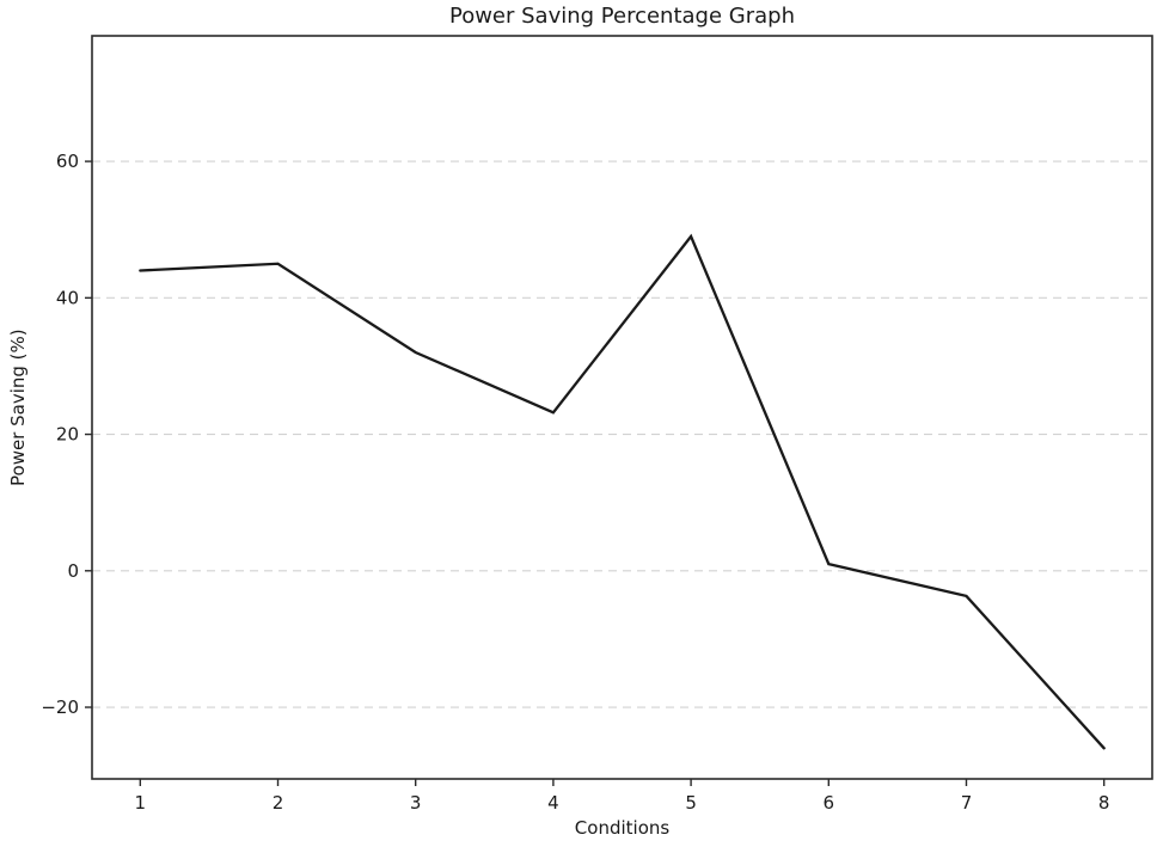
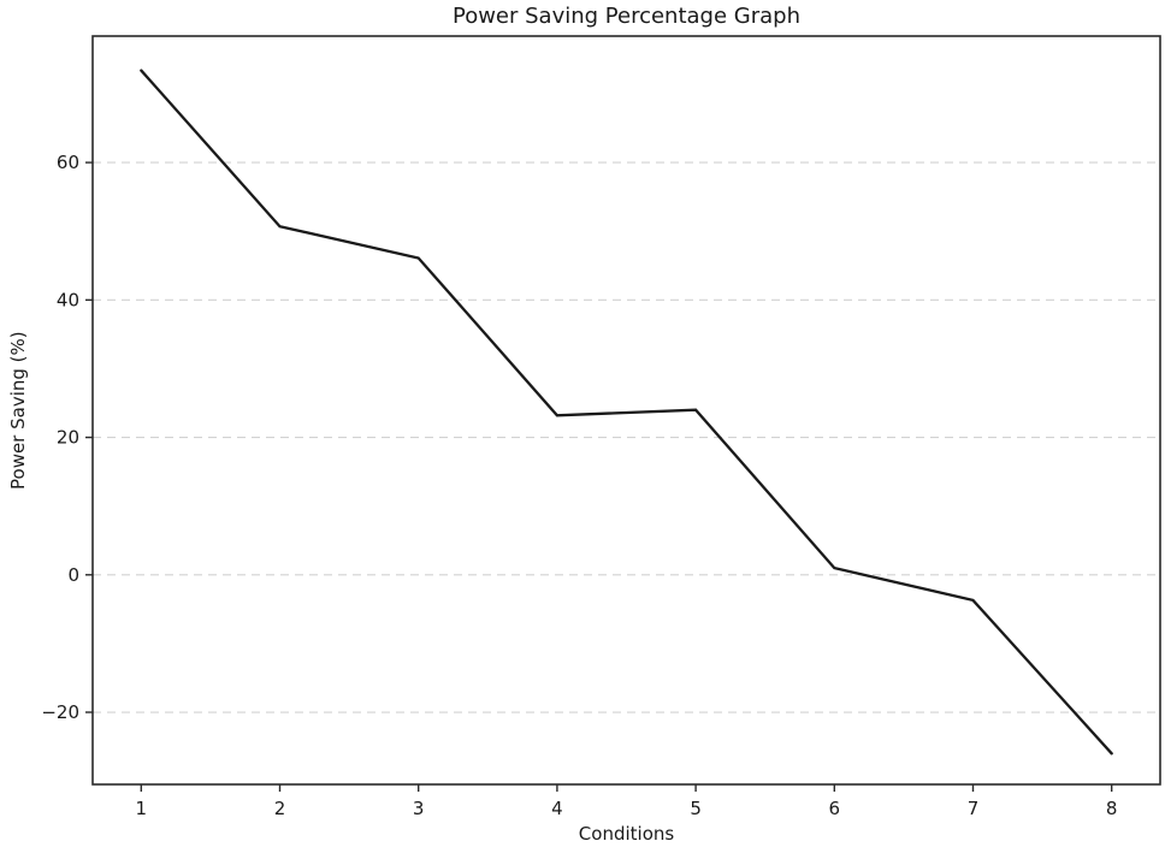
1: 44 -> 73
2: 45 -> 51
3: 32 -> 46
5: 49 -> 24
